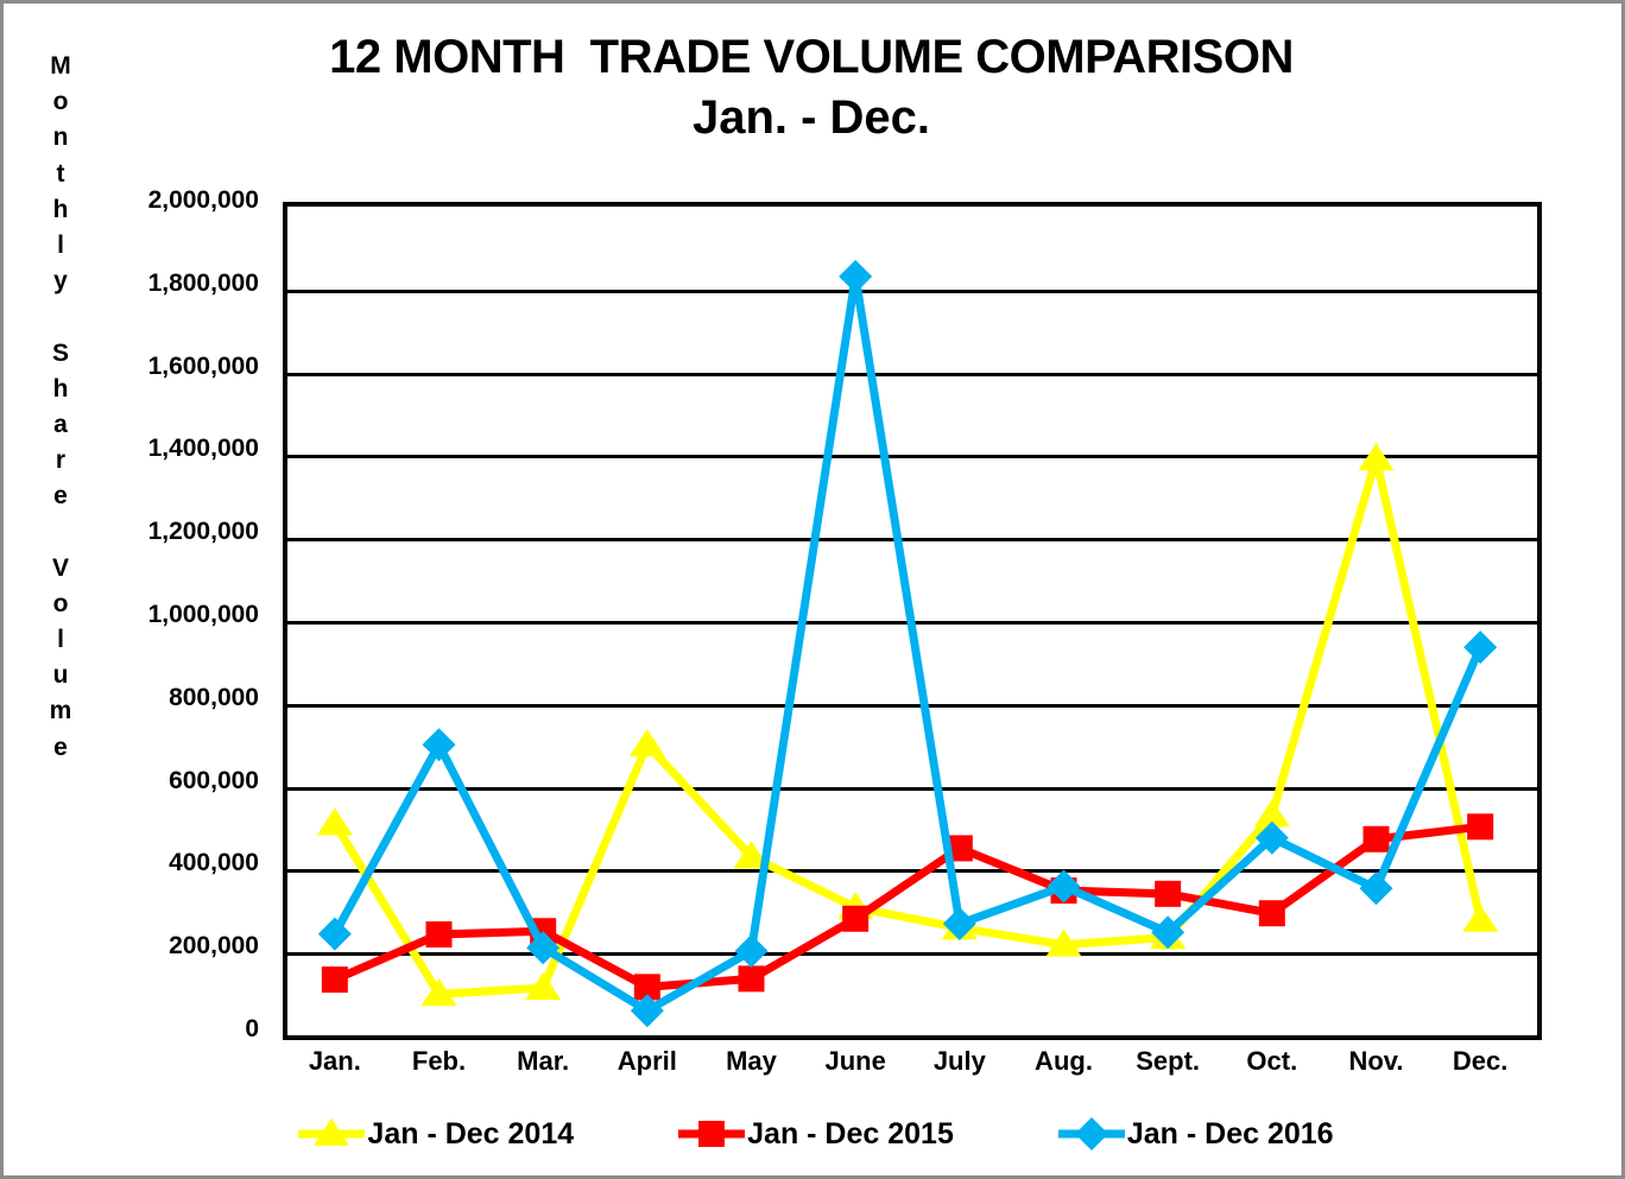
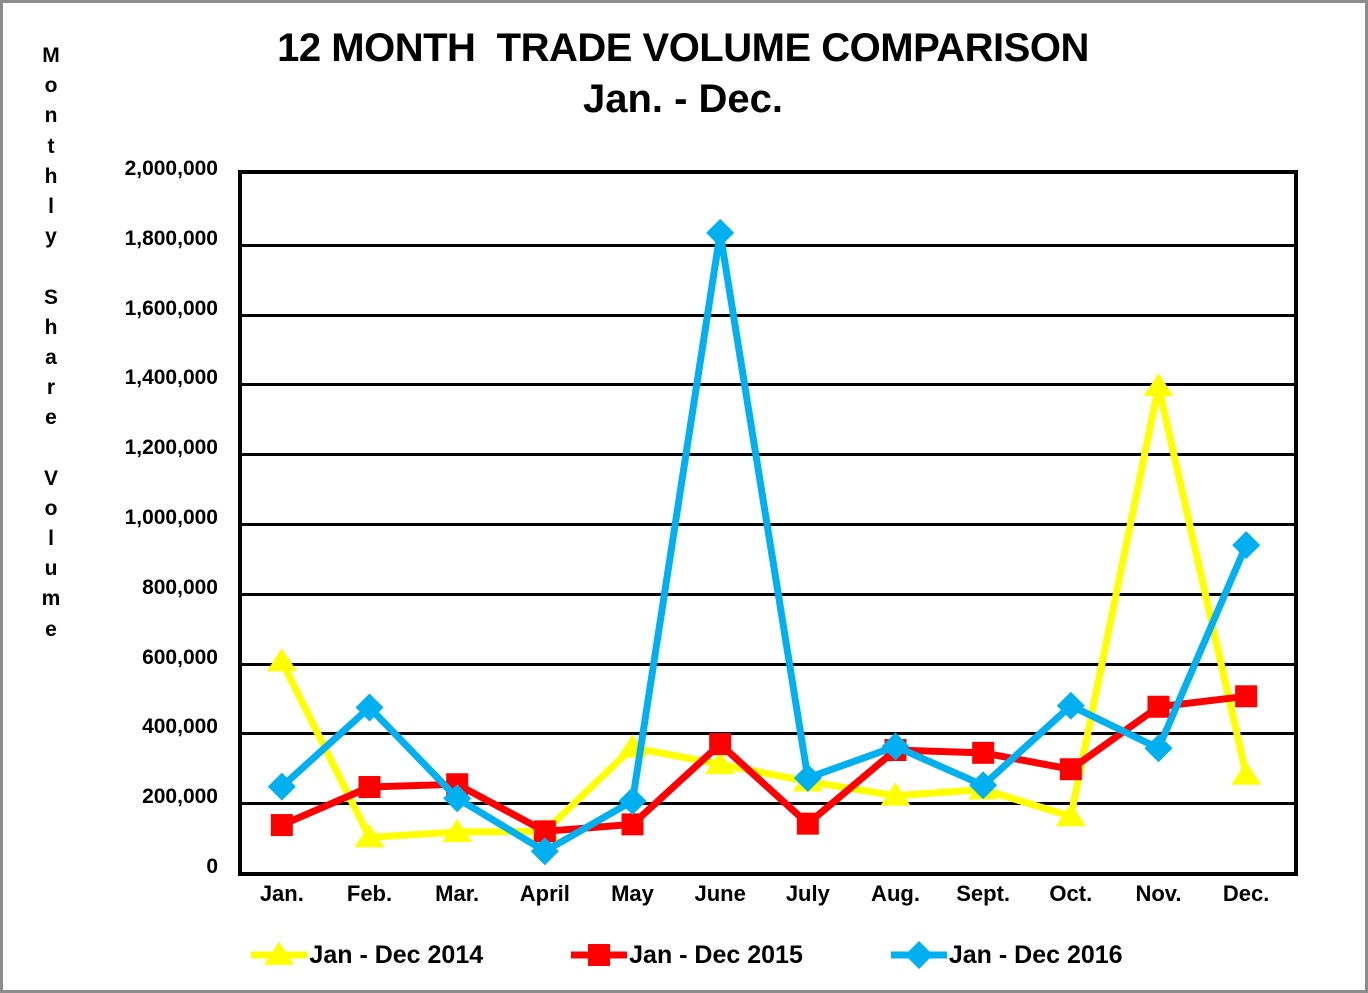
Jan - Dec 2014/Jan.: 500000 -> 590000
Jan - Dec 2016/Feb.: 690000 -> 460000
Jan - Dec 2014/April: 690000 -> 100000
Jan - Dec 2014/May: 420000 -> 340000
Jan - Dec 2015/June: 270000 -> 360000
Jan - Dec 2015/July: 440000 -> 130000
Jan - Dec 2014/Oct.: 520000 -> 150000
